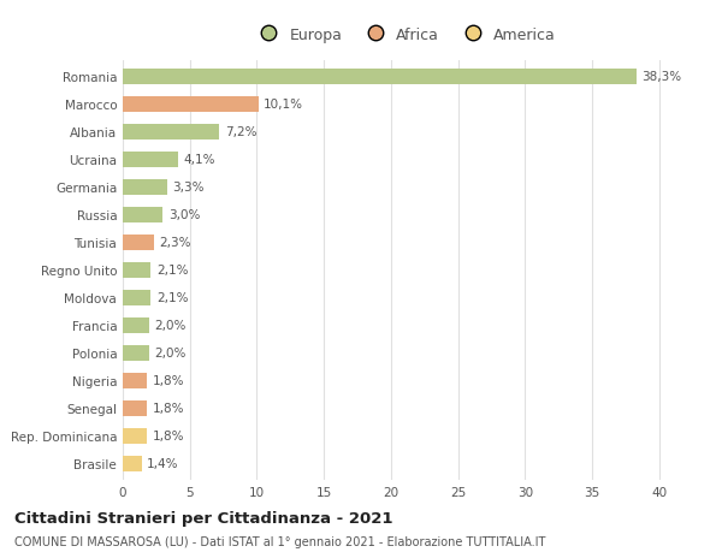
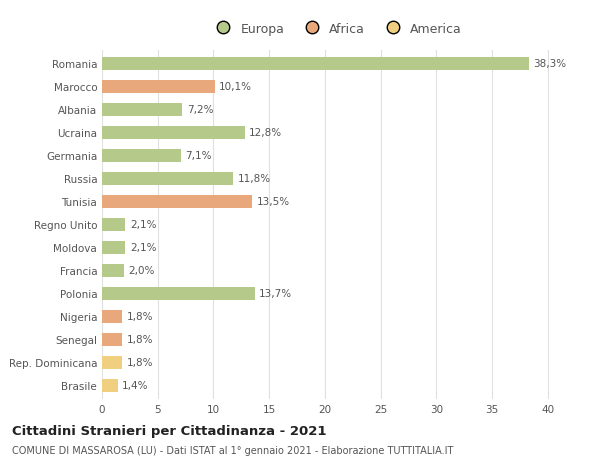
Ucraina: 4,1% -> 12,8%
Germania: 3,3% -> 7,1%
Russia: 3,0% -> 11,8%
Tunisia: 2,3% -> 13,5%
Polonia: 2,0% -> 13,7%
